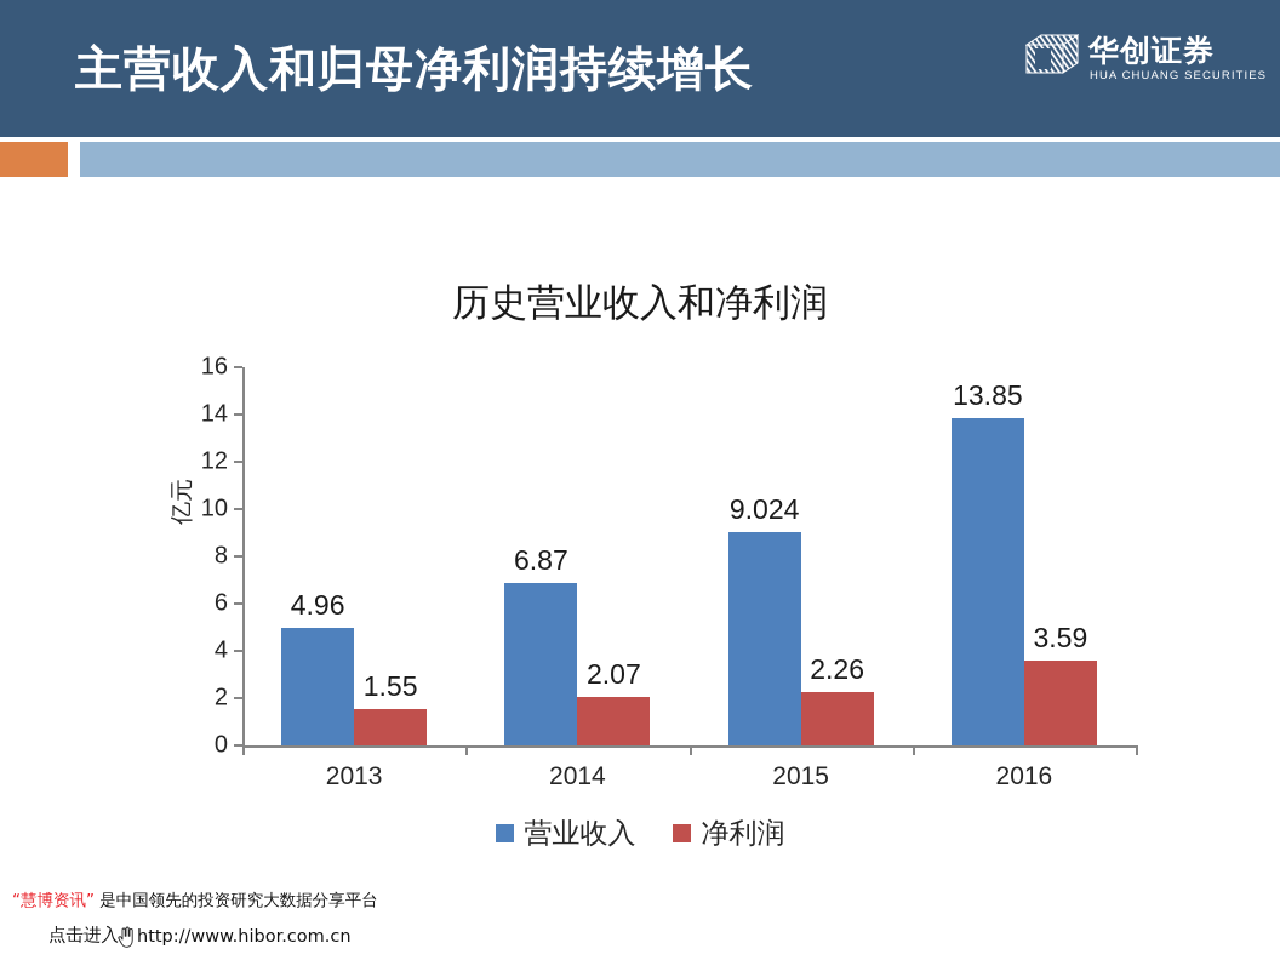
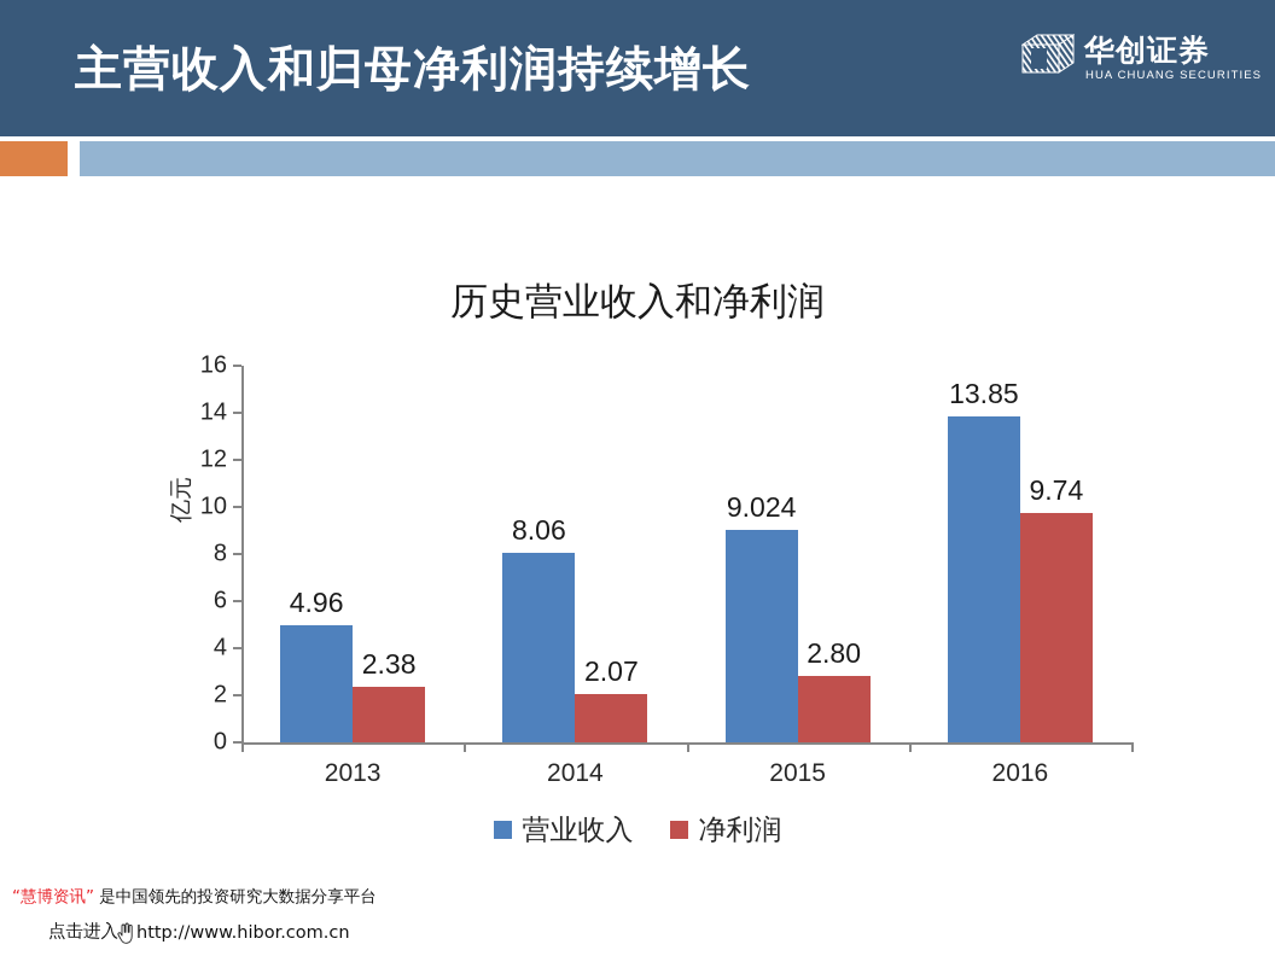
净利润/2013: 1.55 -> 2.38
营业收入/2014: 6.87 -> 8.06
净利润/2015: 2.26 -> 2.80
净利润/2016: 3.59 -> 9.74
